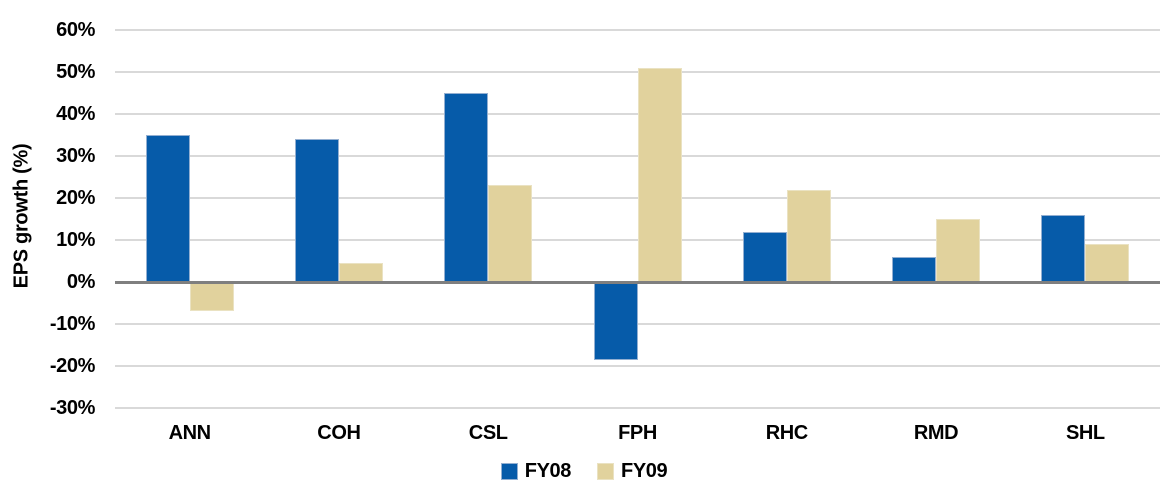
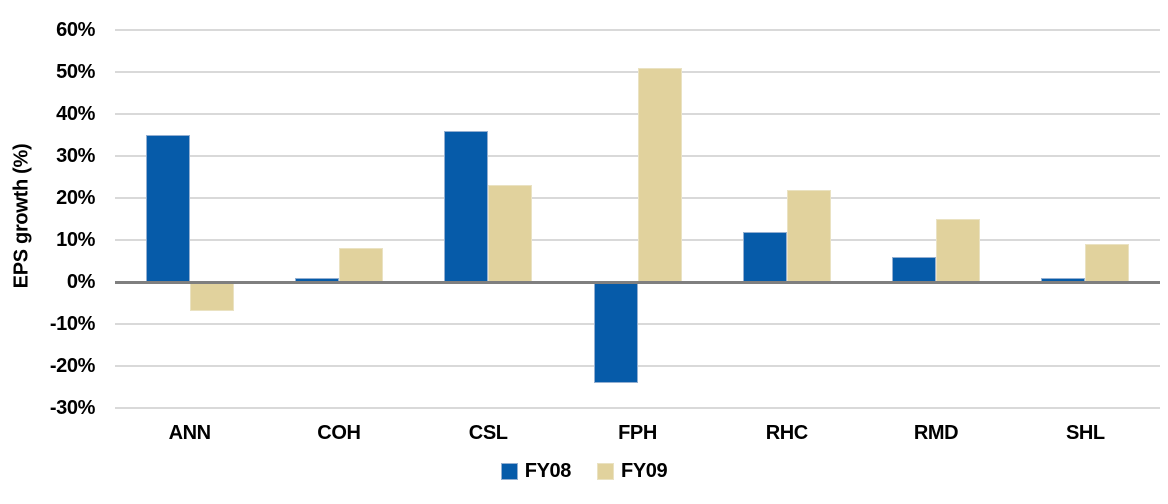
FY08/COH: 34% -> 1%
FY09/COH: 4% -> 8%
FY08/CSL: 45% -> 36%
FY08/FPH: -18% -> -24%
FY08/SHL: 16% -> 1%
